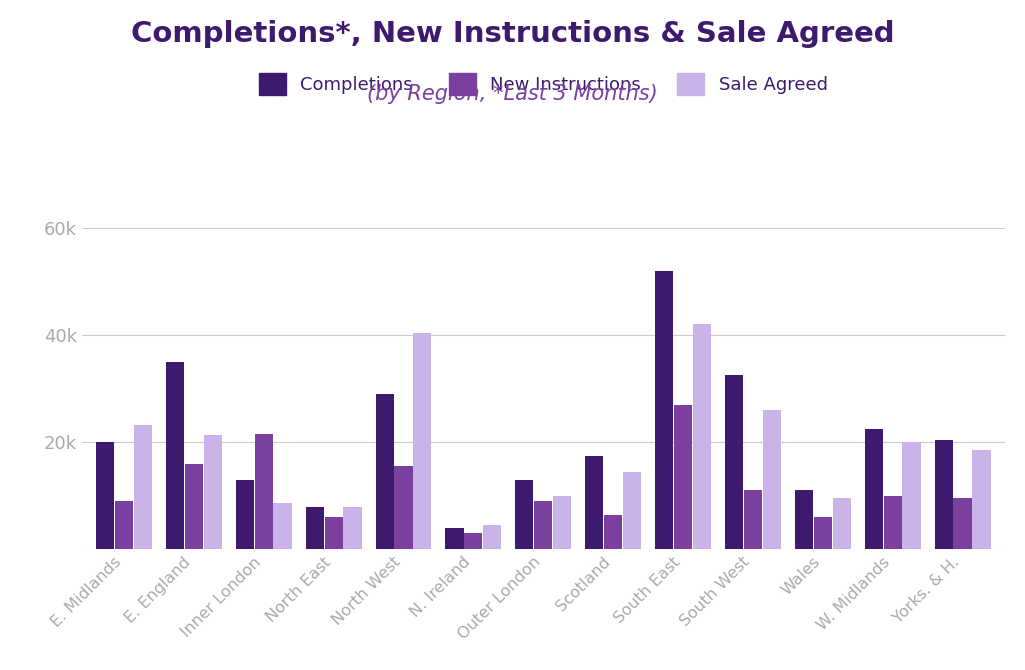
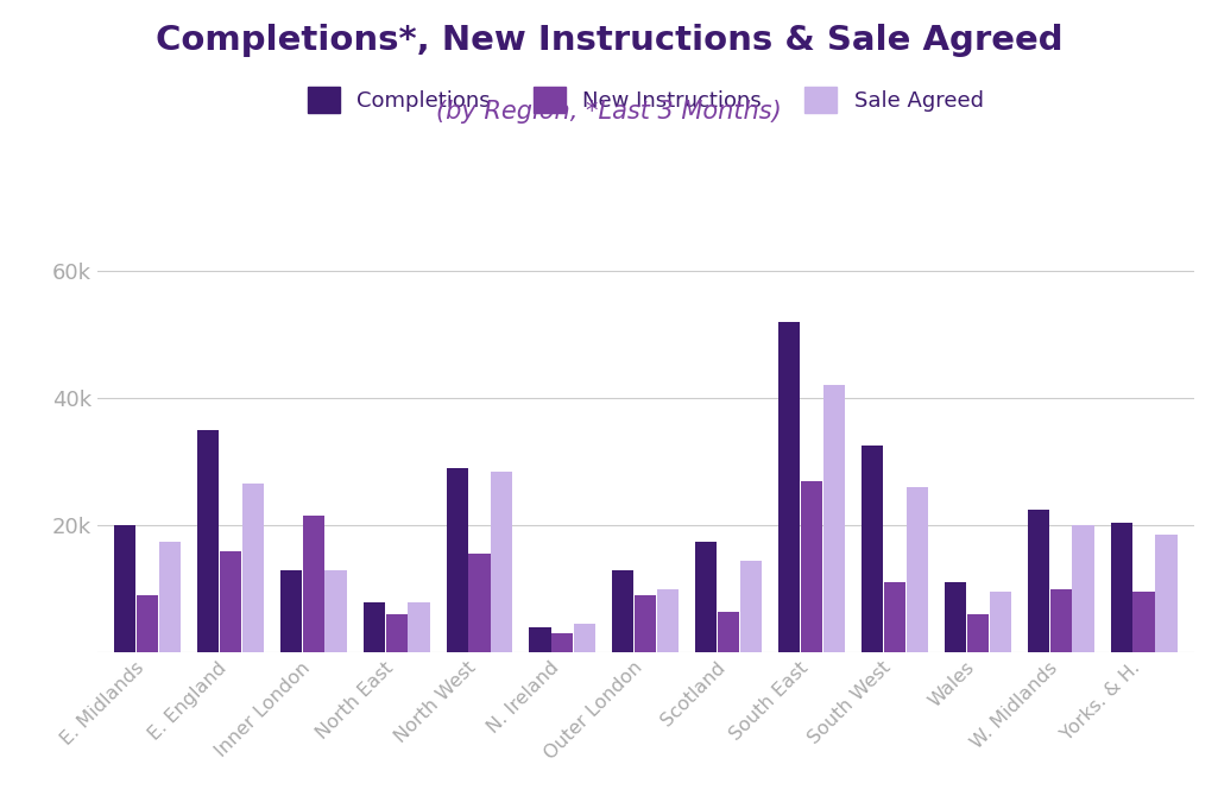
Sale Agreed/E. Midlands: 23.2k -> 17.5k
Sale Agreed/E. England: 21.4k -> 26.5k
Sale Agreed/Inner London: 8.6k -> 13.0k
Sale Agreed/North West: 40.4k -> 28.5k
